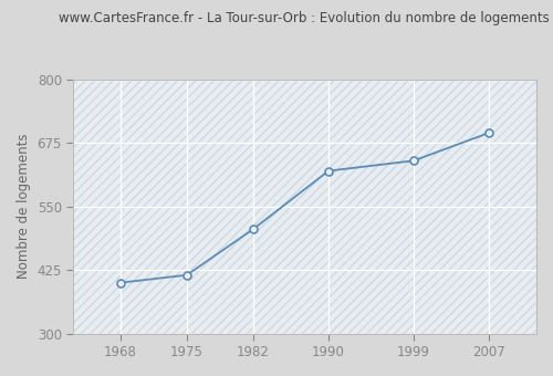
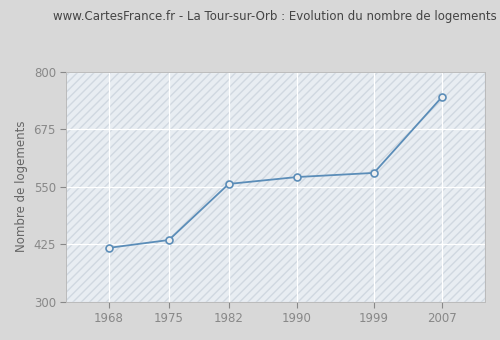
1968: 400 -> 417
1975: 415 -> 434
1982: 505 -> 556
1990: 620 -> 571
1999: 640 -> 580
2007: 695 -> 746
